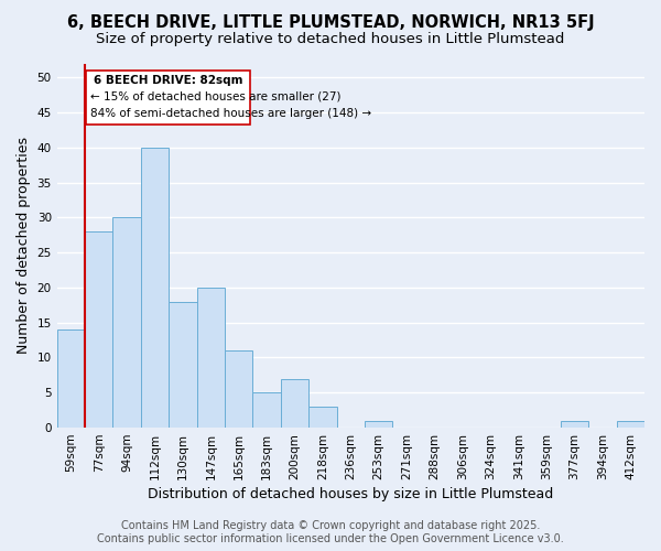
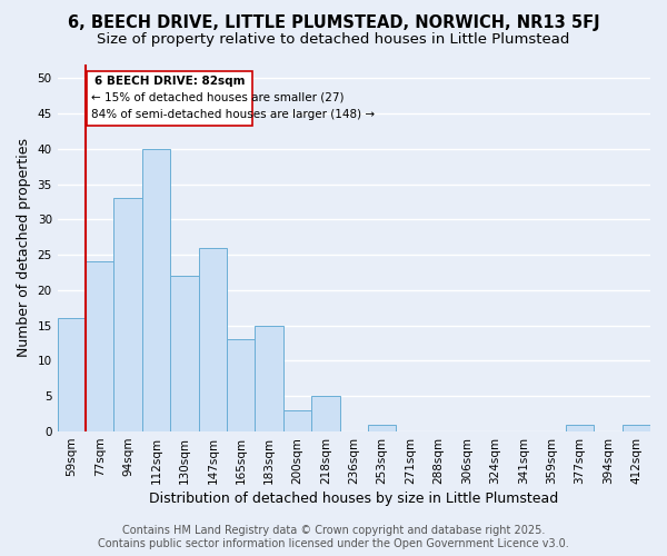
59sqm: 14 -> 16
77sqm: 28 -> 24
94sqm: 30 -> 33
130sqm: 18 -> 22
147sqm: 20 -> 26
165sqm: 11 -> 13
183sqm: 5 -> 15
200sqm: 7 -> 3
218sqm: 3 -> 5
